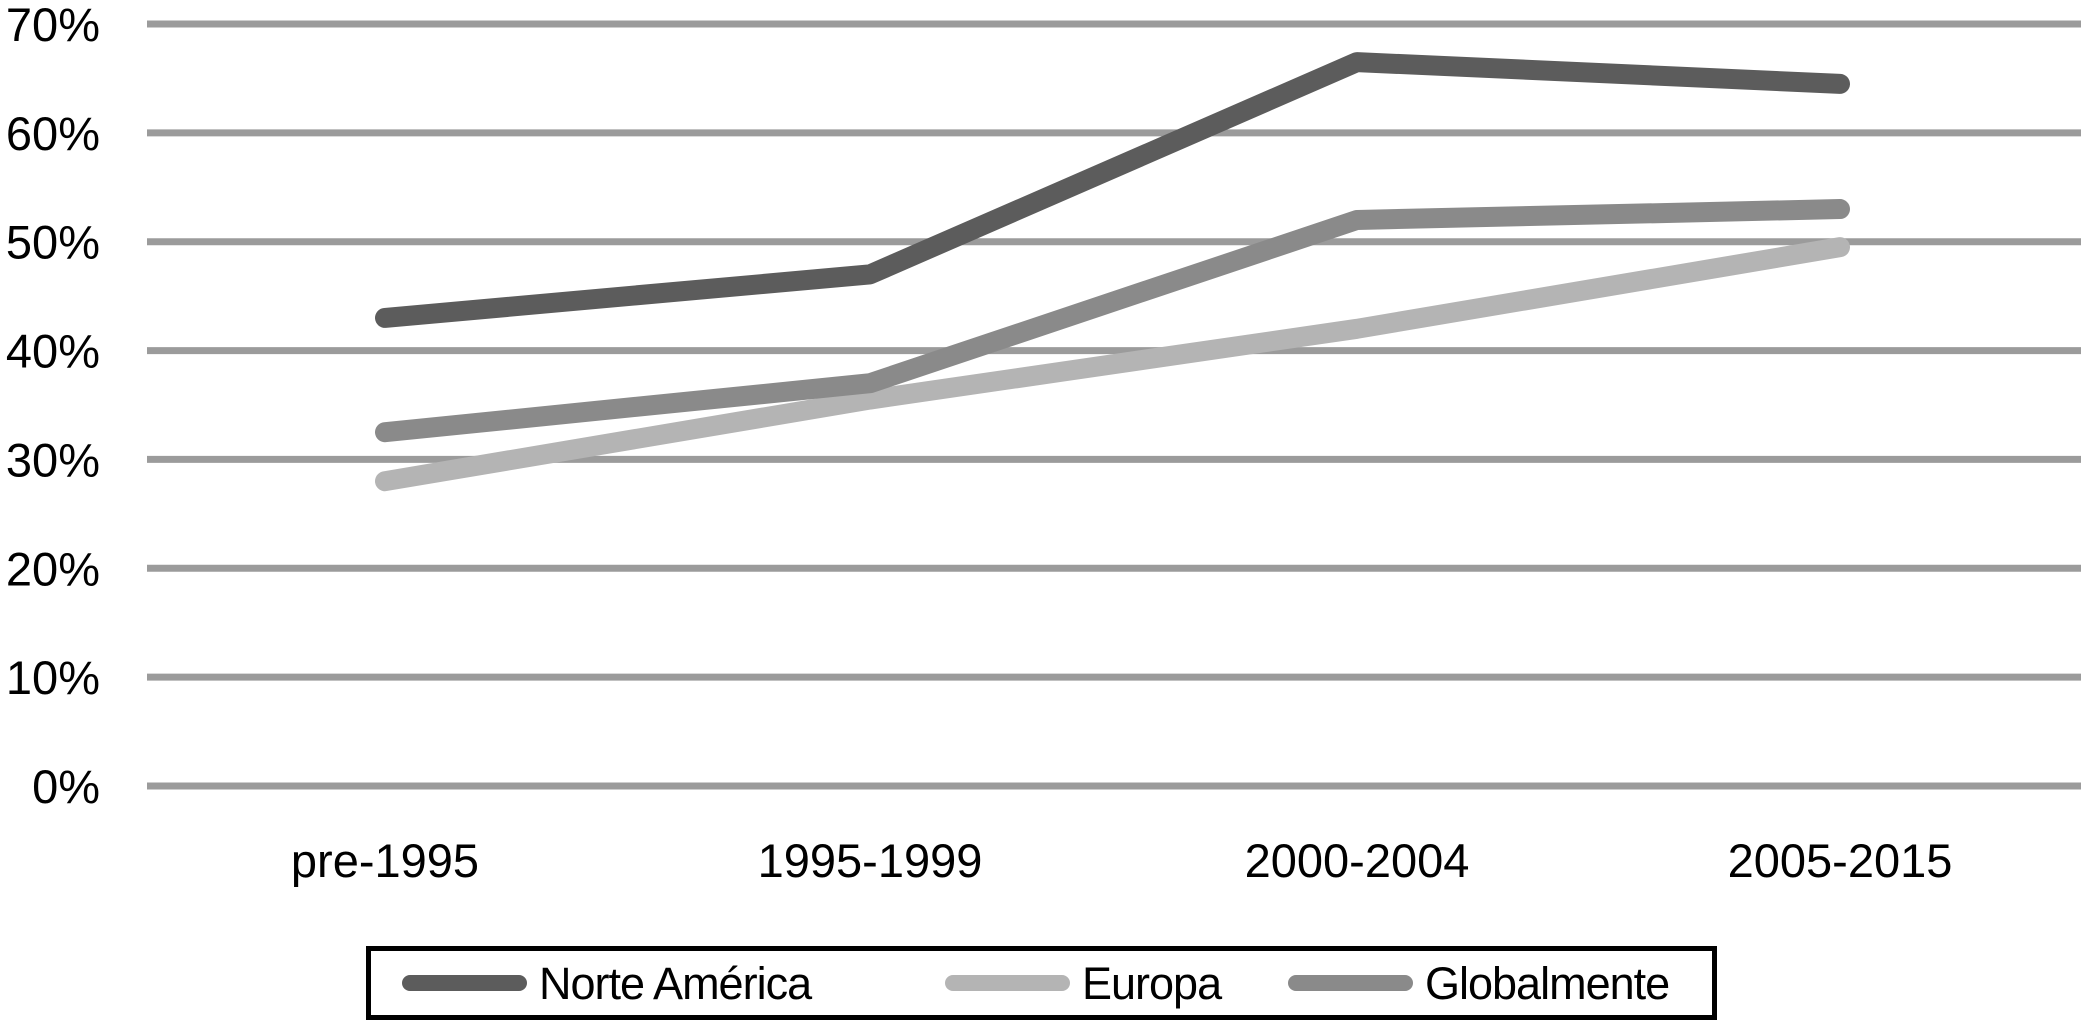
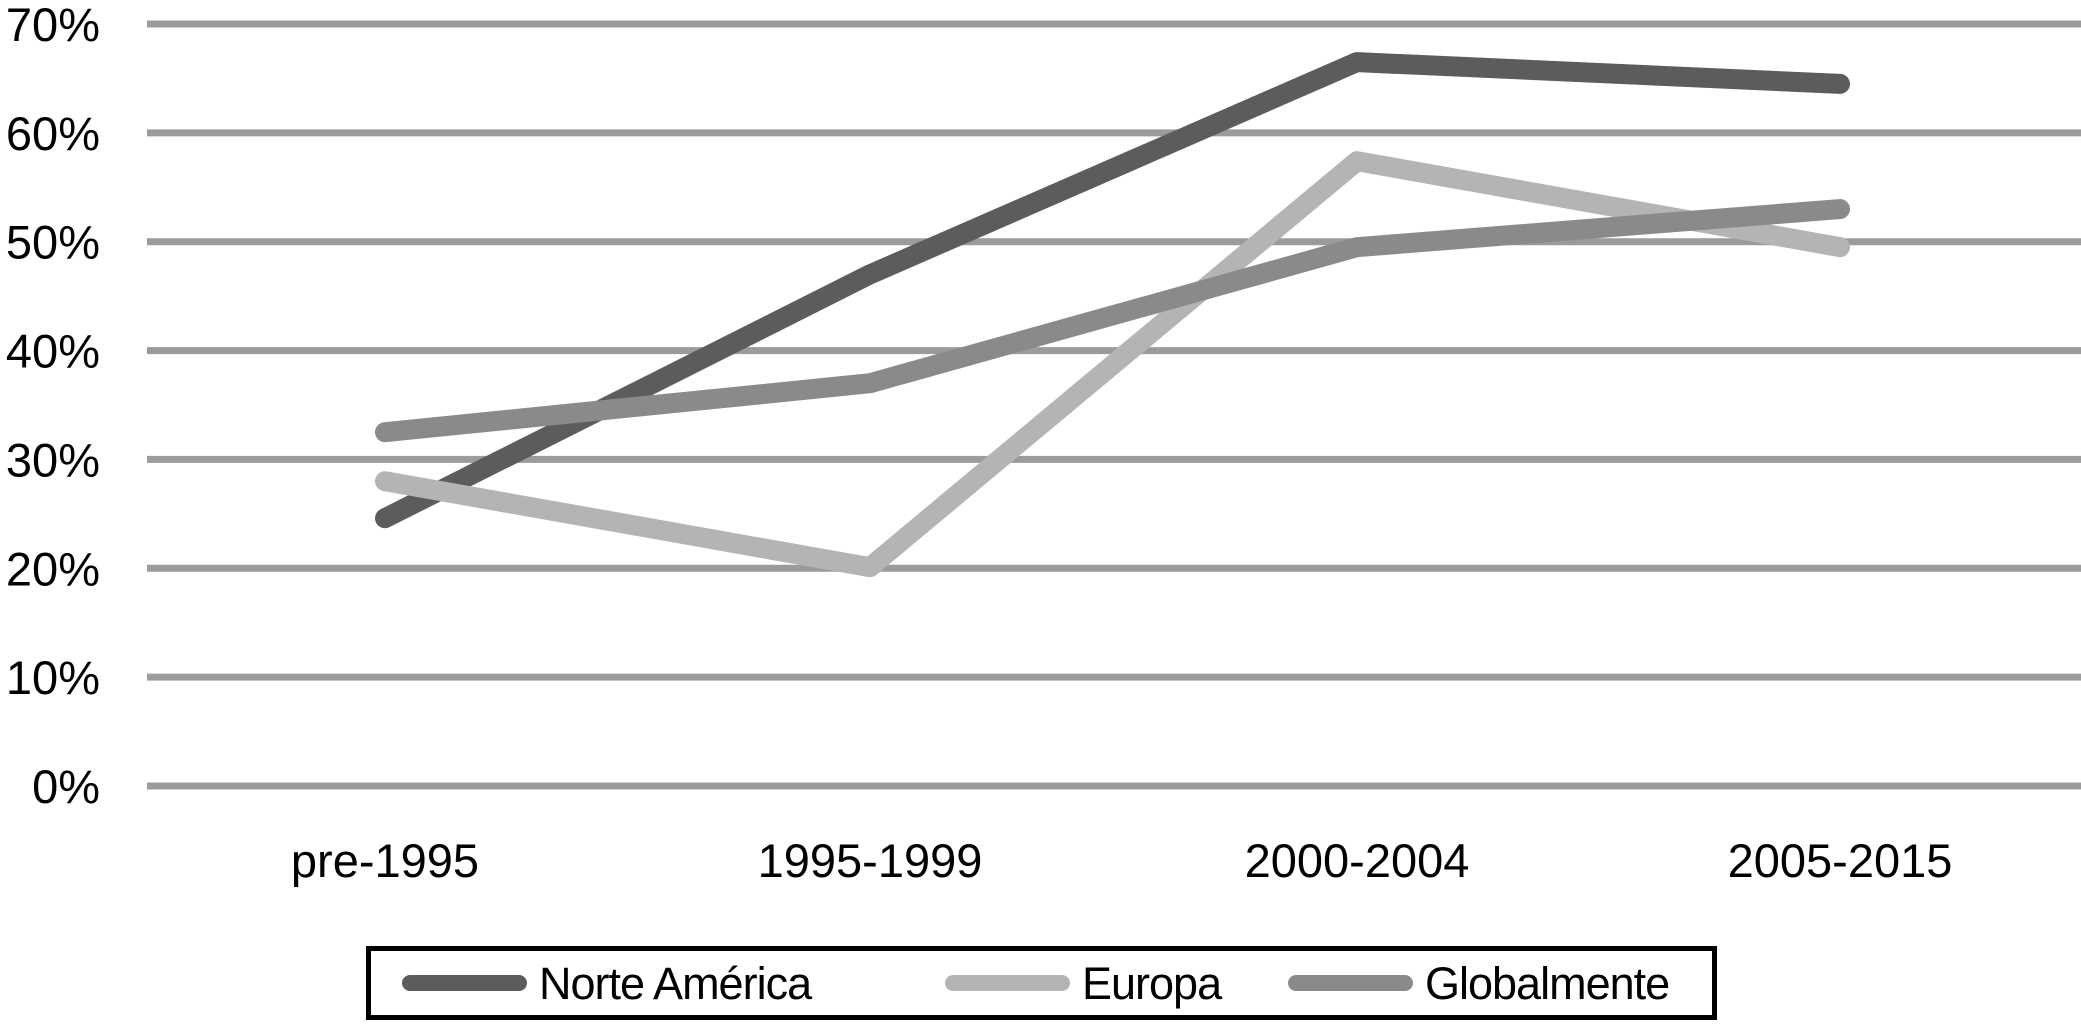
Norte América/pre-1995: 43.0% -> 24.6%
Europa/1995-1999: 35.5% -> 20.1%
Europa/2000-2004: 42.0% -> 57.4%
Globalmente/2000-2004: 52.0% -> 49.5%
